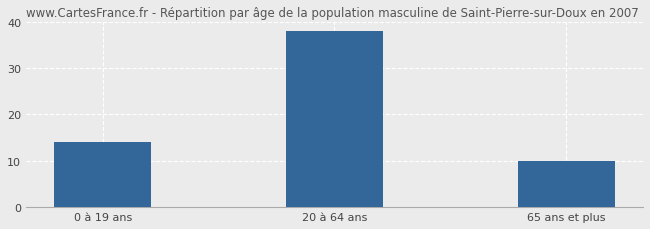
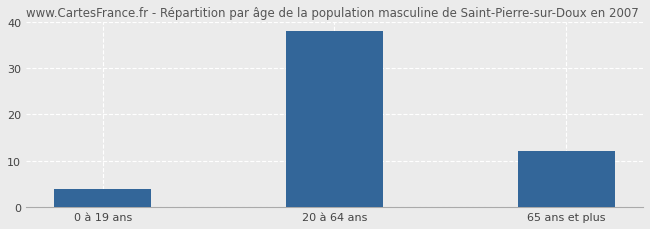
0 à 19 ans: 14 -> 4
65 ans et plus: 10 -> 12
